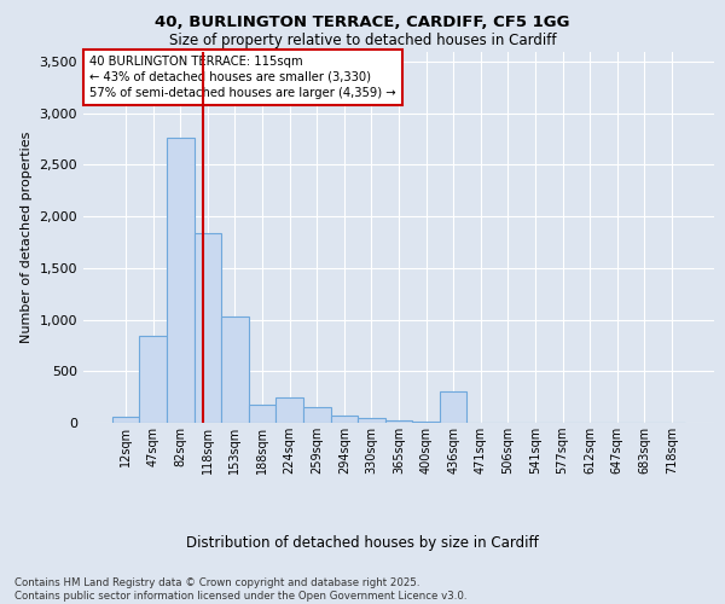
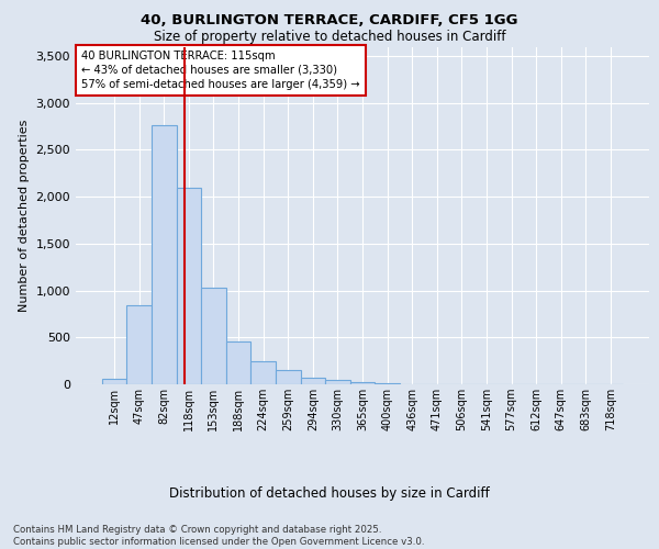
118sqm: 1,840 -> 2,100
188sqm: 180 -> 460
436sqm: 300 -> 0
